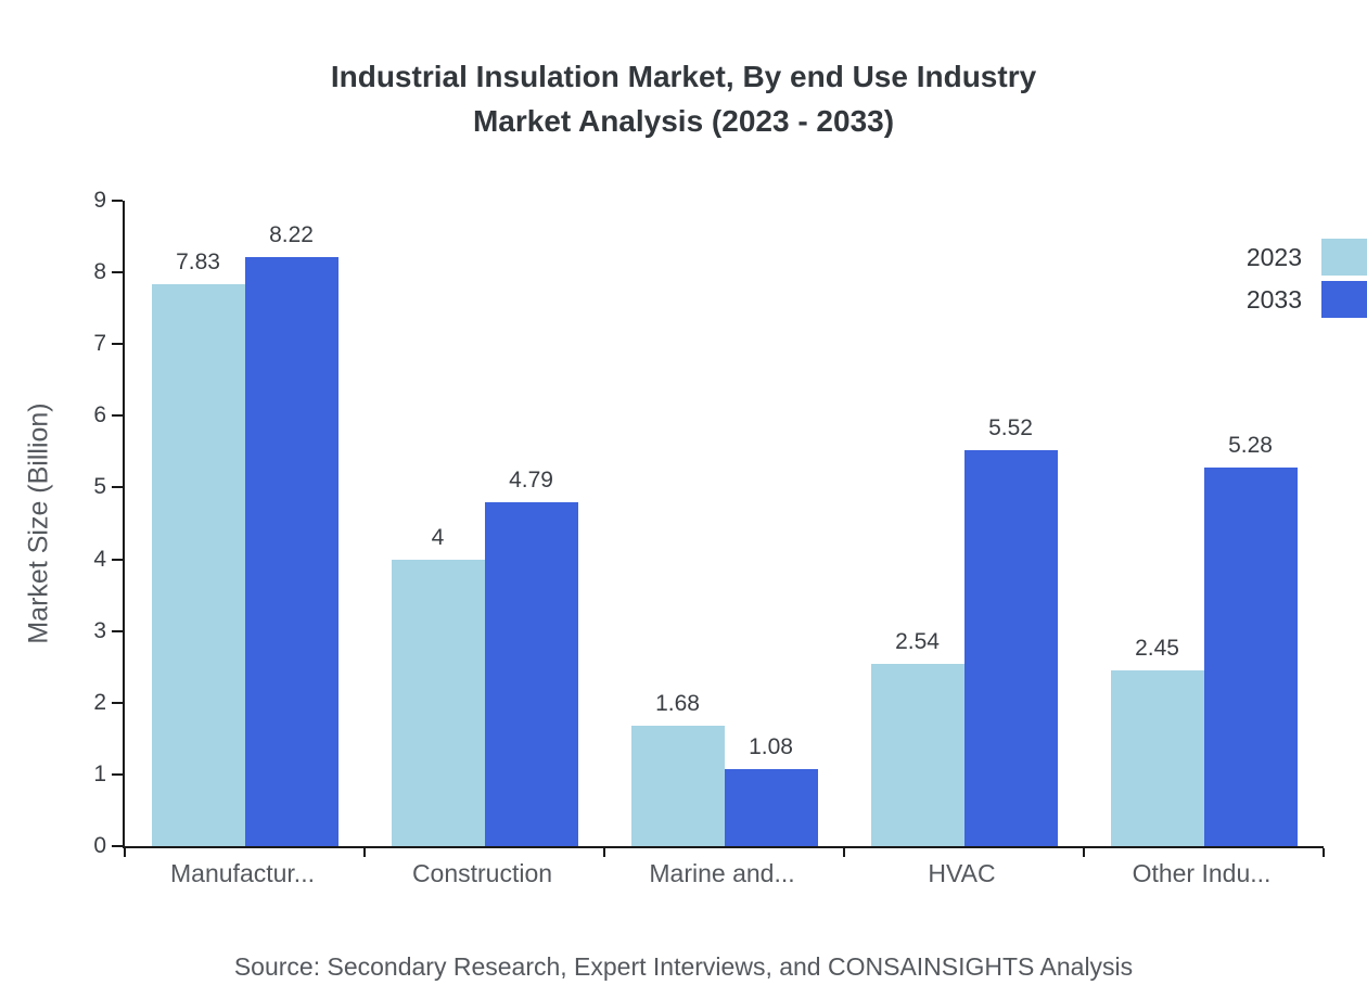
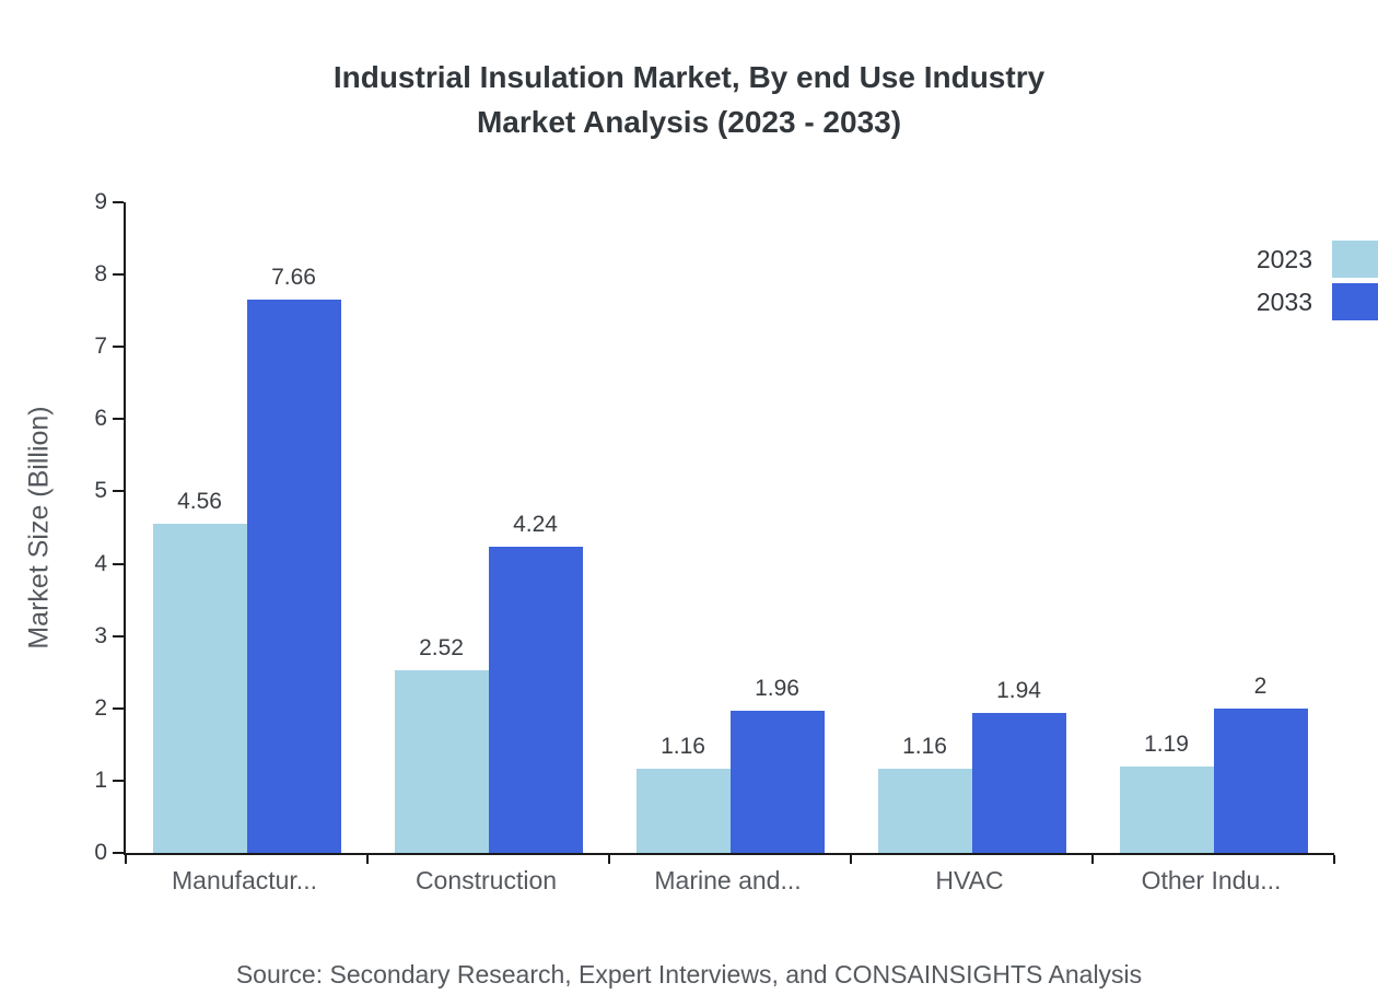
2023/Manufactur...: 7.83 -> 4.56
2033/Manufactur...: 8.22 -> 7.66
2023/Construction: 4 -> 2.52
2033/Construction: 4.79 -> 4.24
2023/Marine and...: 1.68 -> 1.16
2033/Marine and...: 1.08 -> 1.96
2023/HVAC: 2.54 -> 1.16
2033/HVAC: 5.52 -> 1.94
2023/Other Indu...: 2.45 -> 1.19
2033/Other Indu...: 5.28 -> 2
